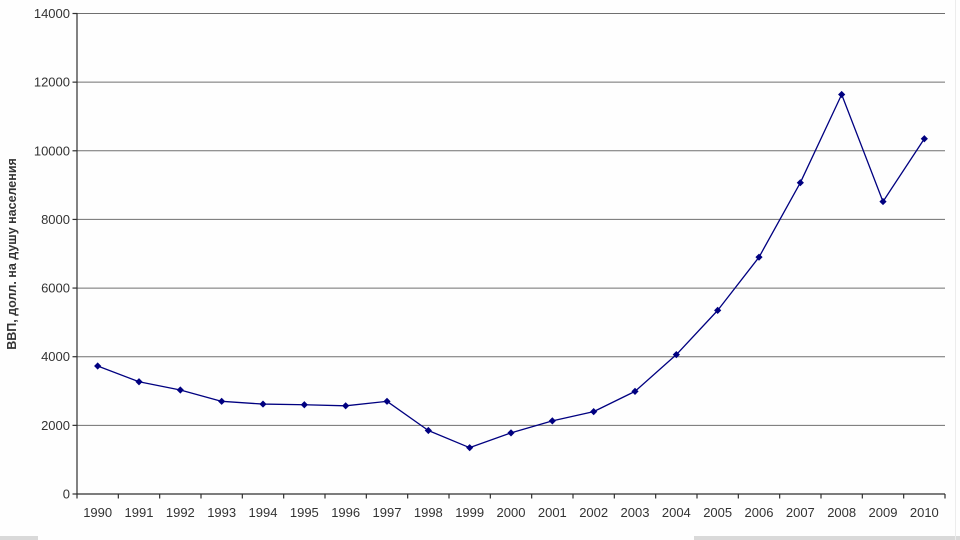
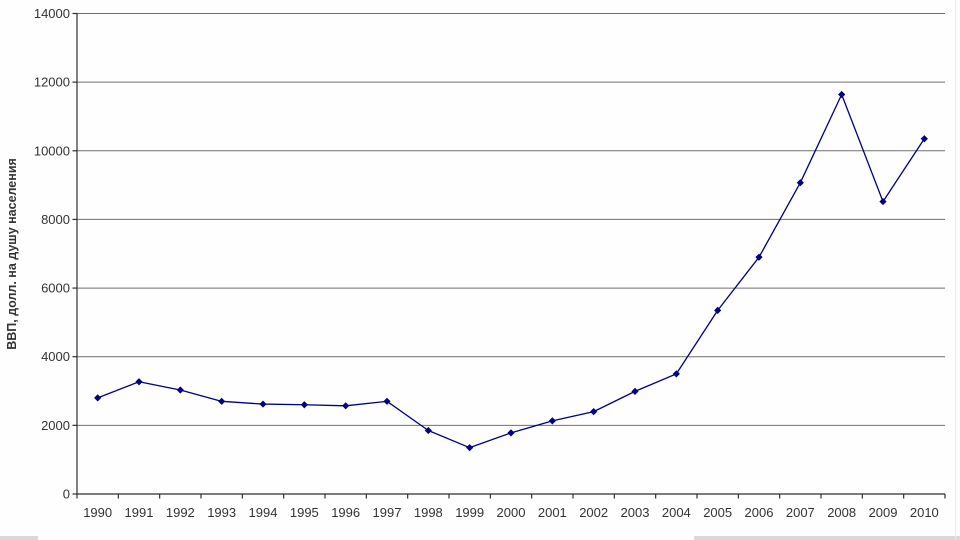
1990: 3700 -> 2800
2004: 4100 -> 3500
